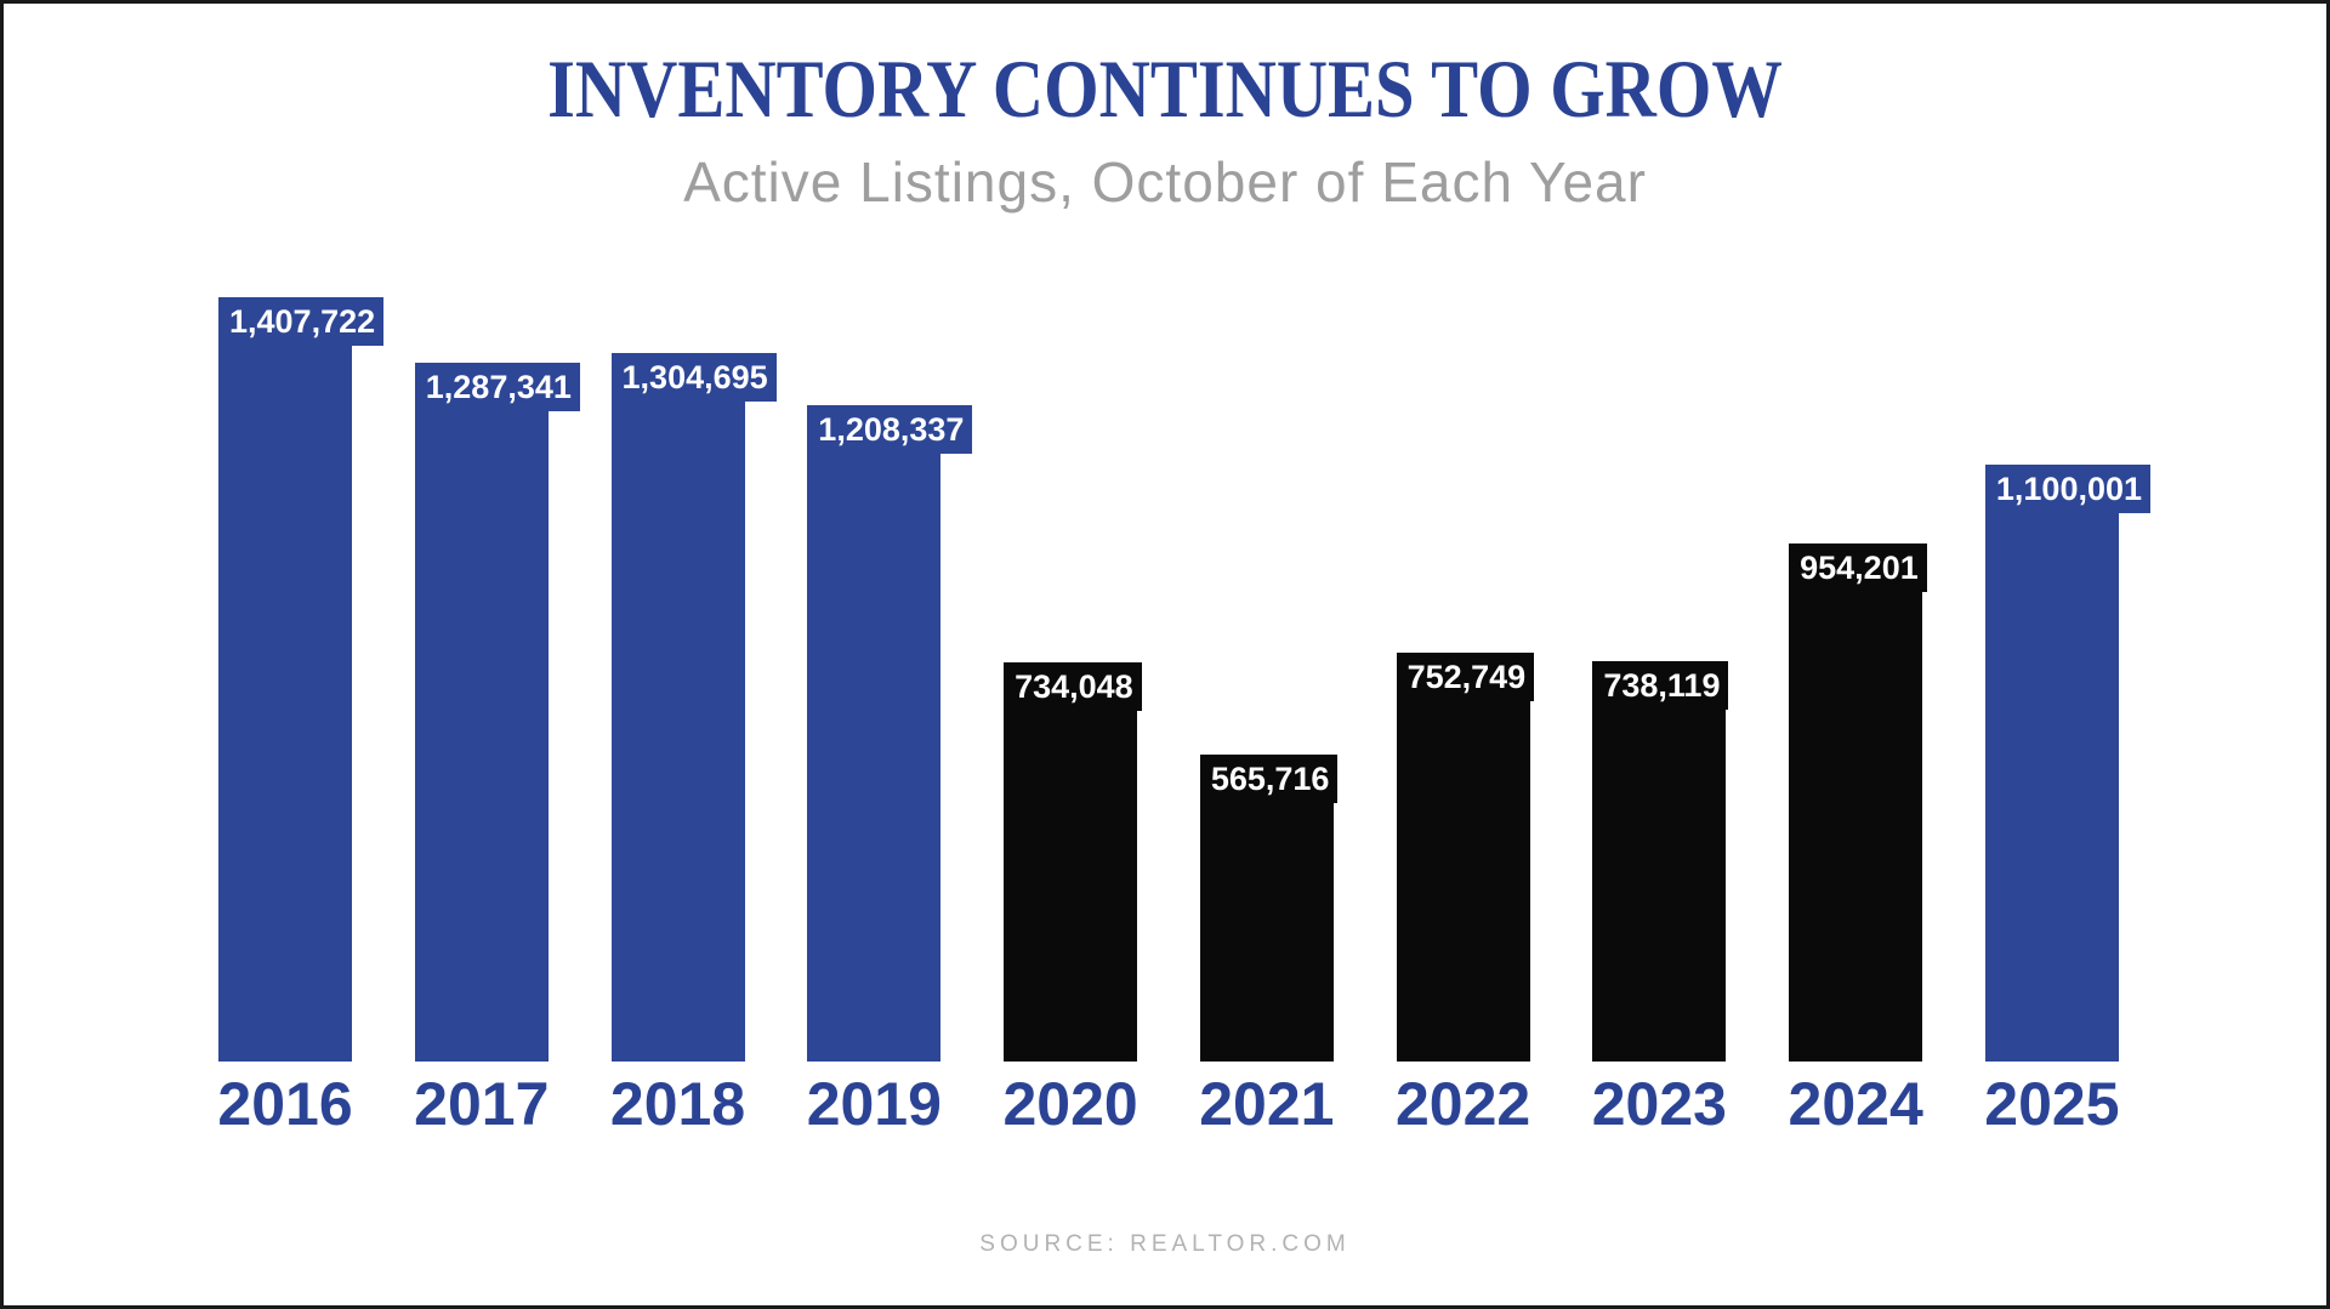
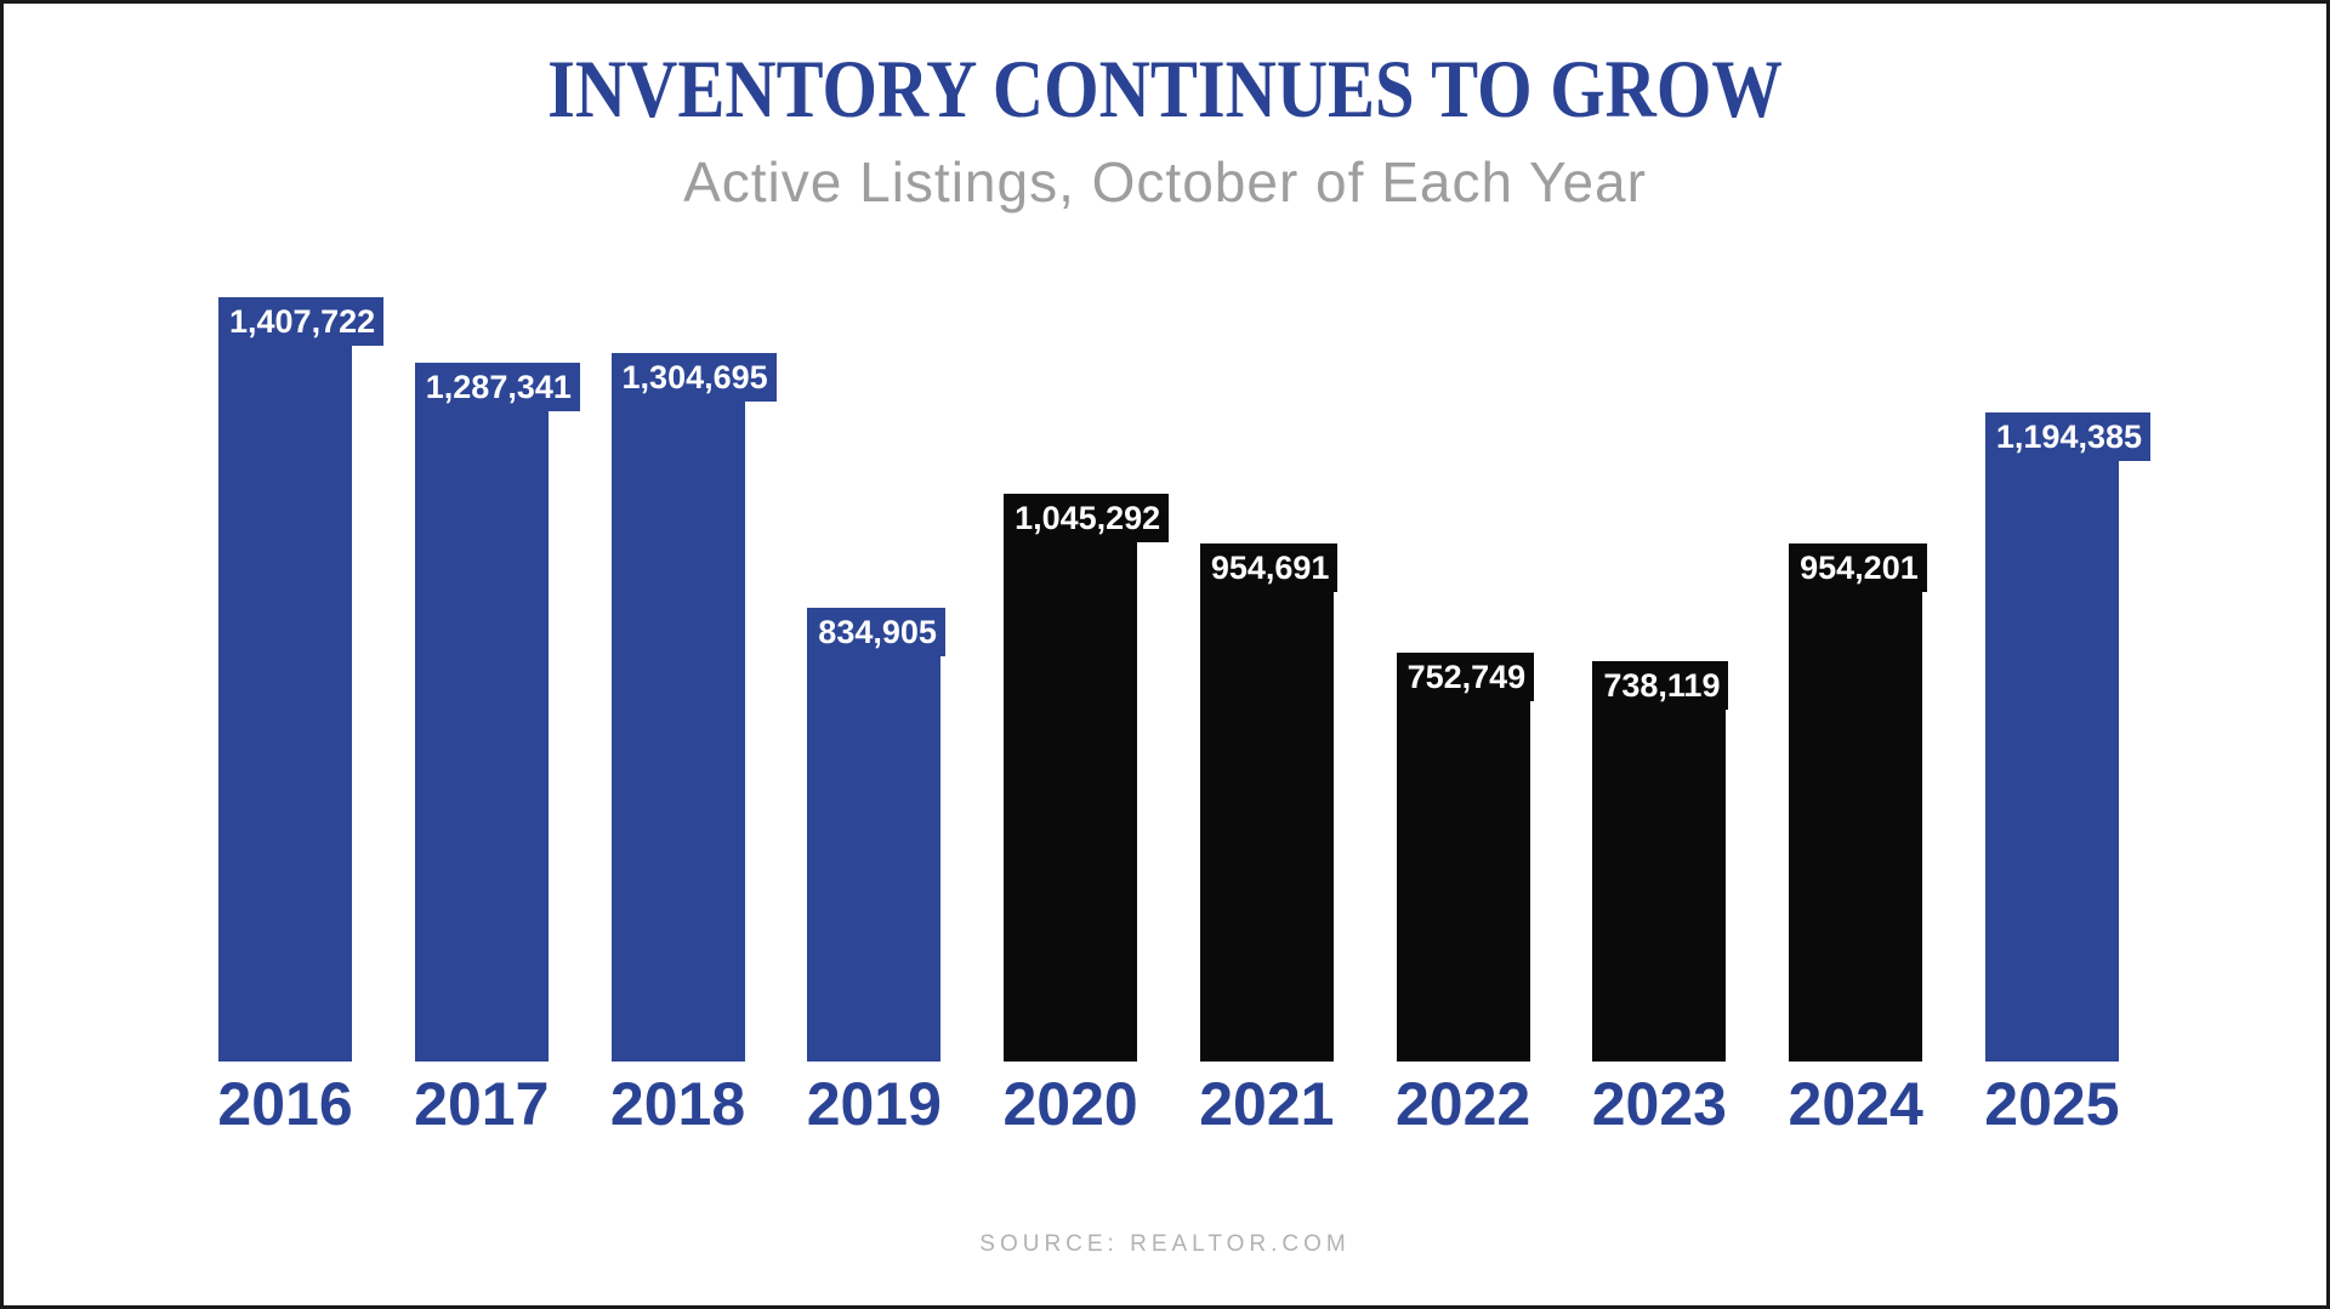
2019: 1,208,337 -> 834,905
2020: 734,048 -> 1,045,292
2021: 565,716 -> 954,691
2025: 1,100,001 -> 1,194,385
